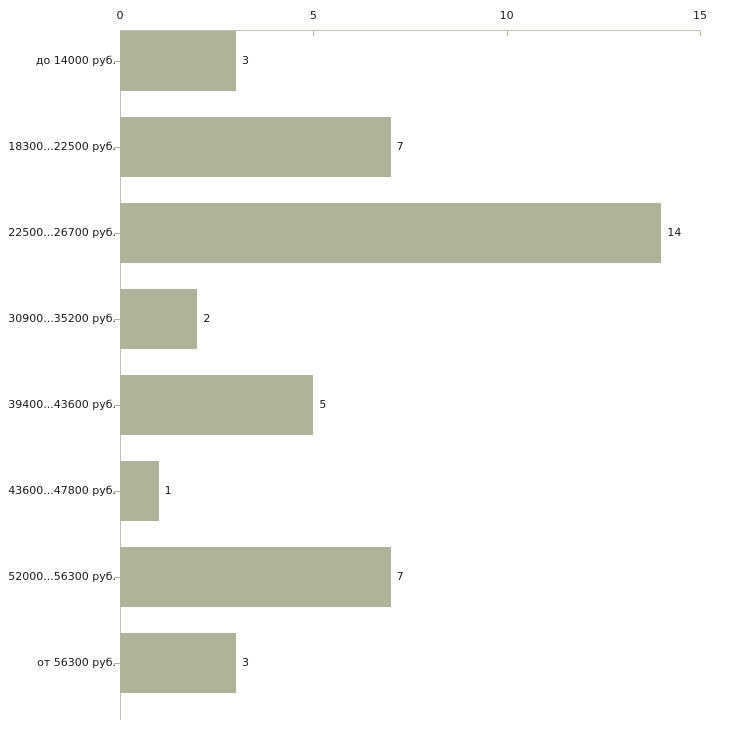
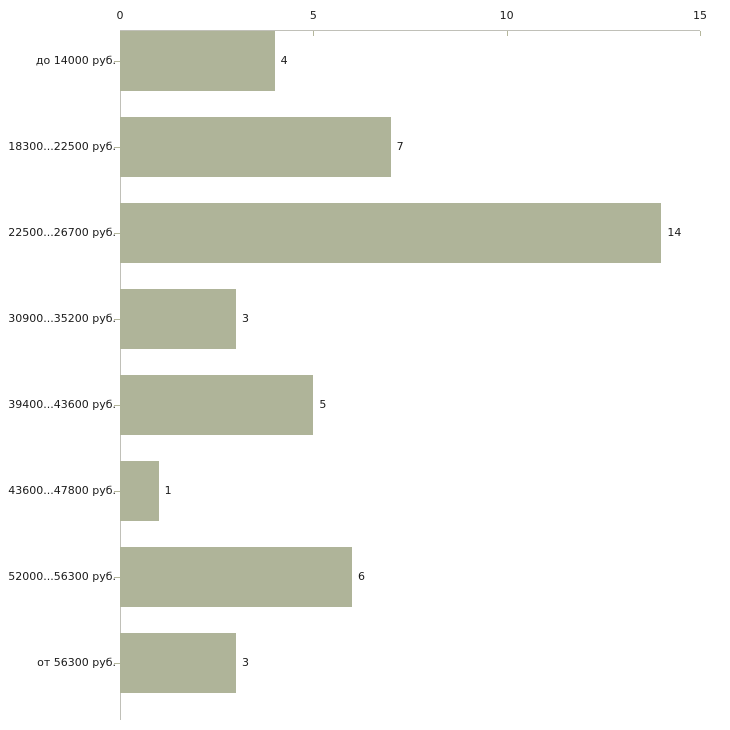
до 14000 руб.: 3 -> 4
30900...35200 руб.: 2 -> 3
52000...56300 руб.: 7 -> 6
